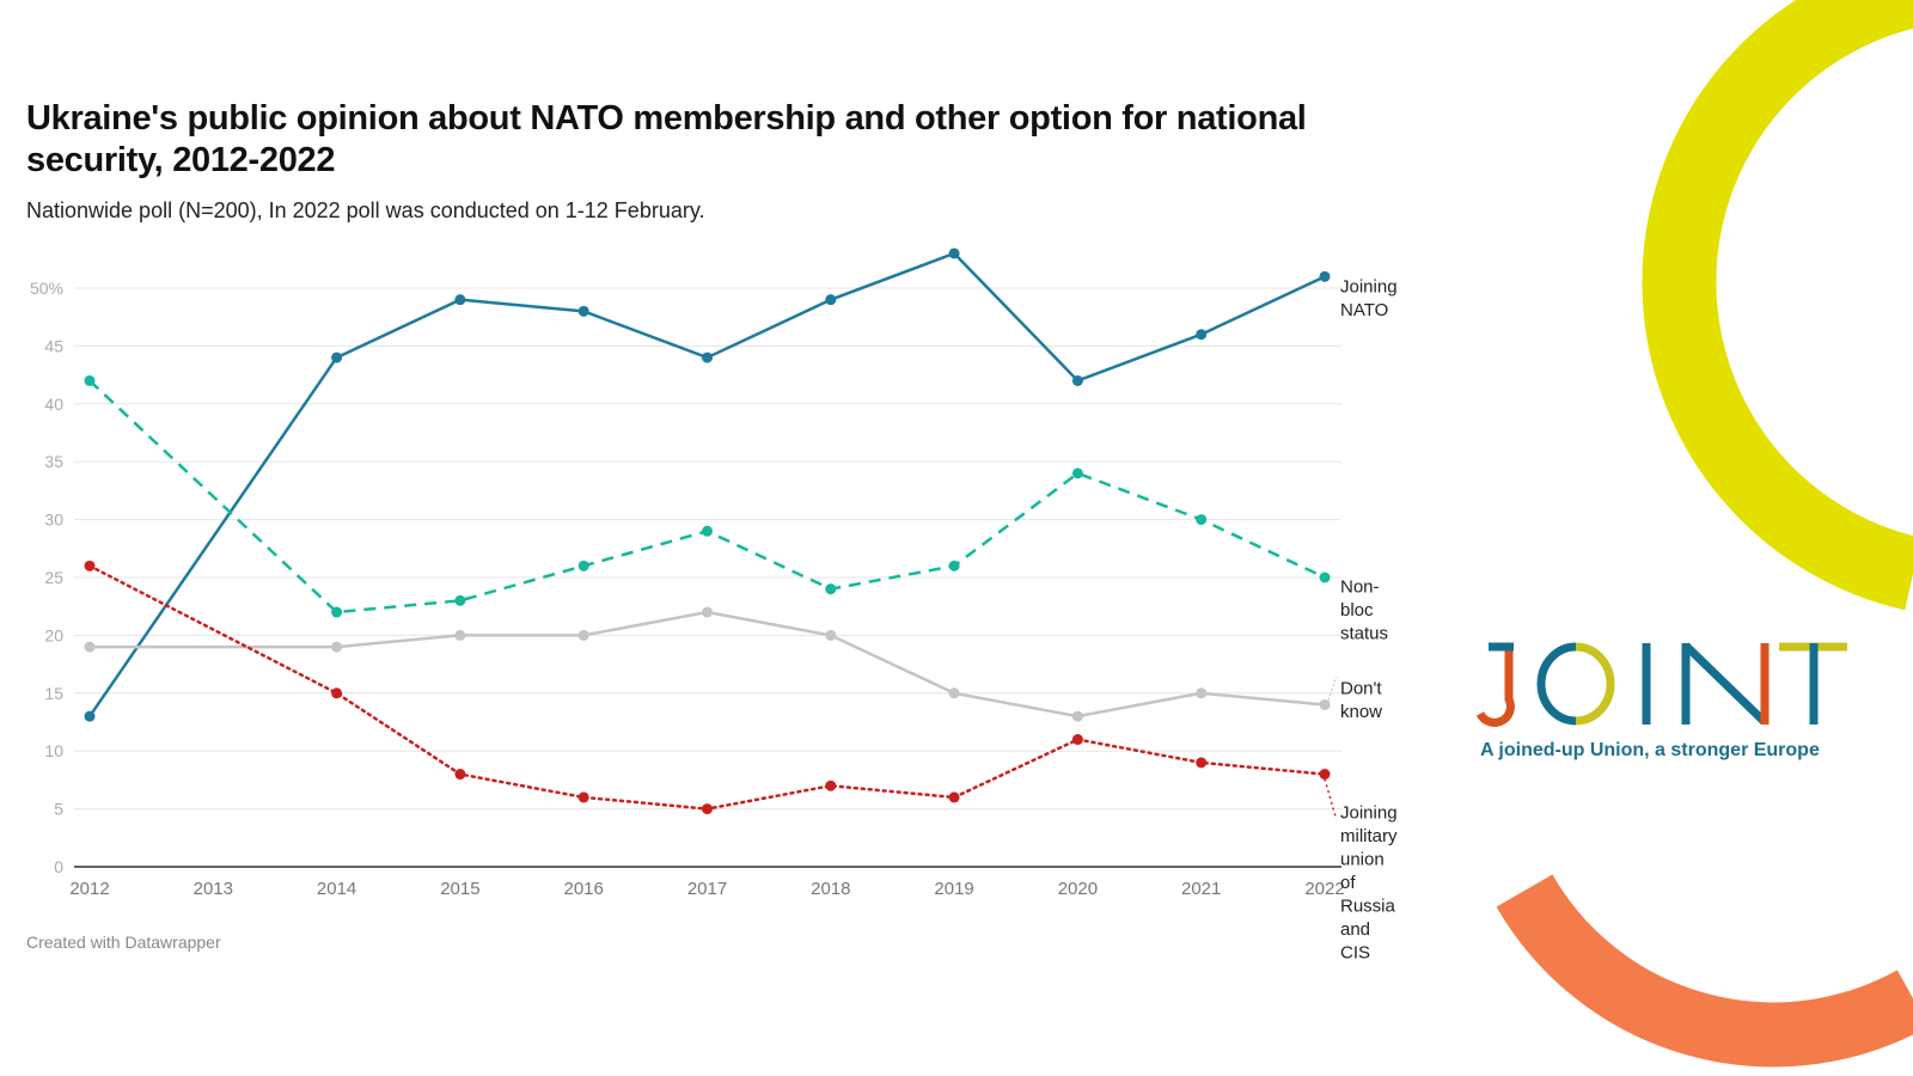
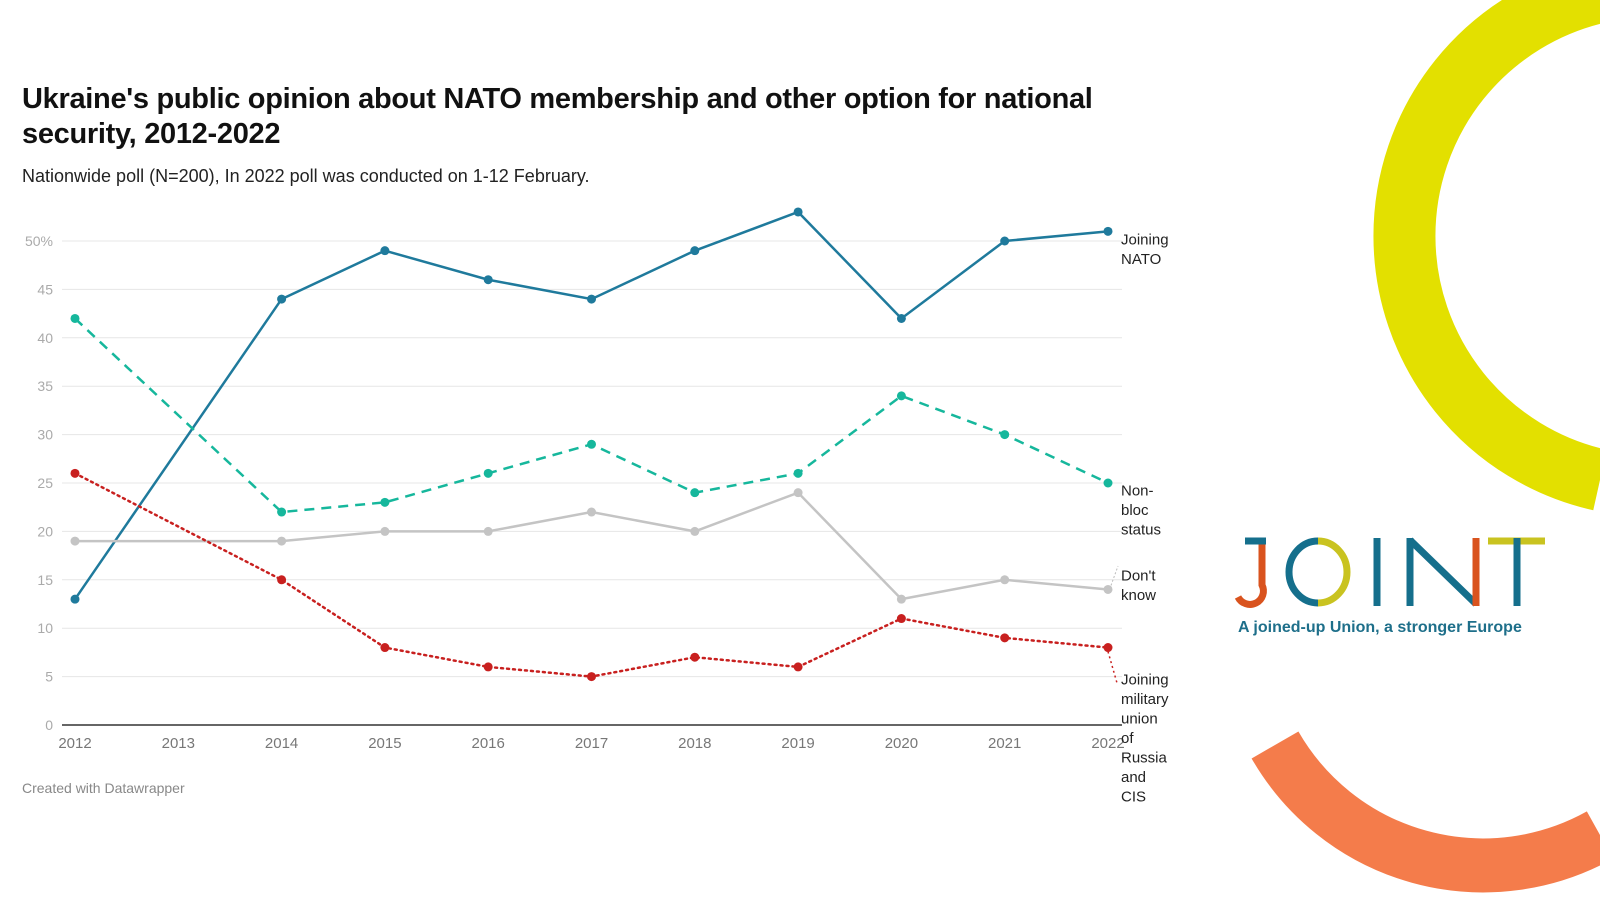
Joining NATO/2016: 48% -> 46%
Don't know/2019: 15% -> 24%
Joining NATO/2021: 46% -> 50%
